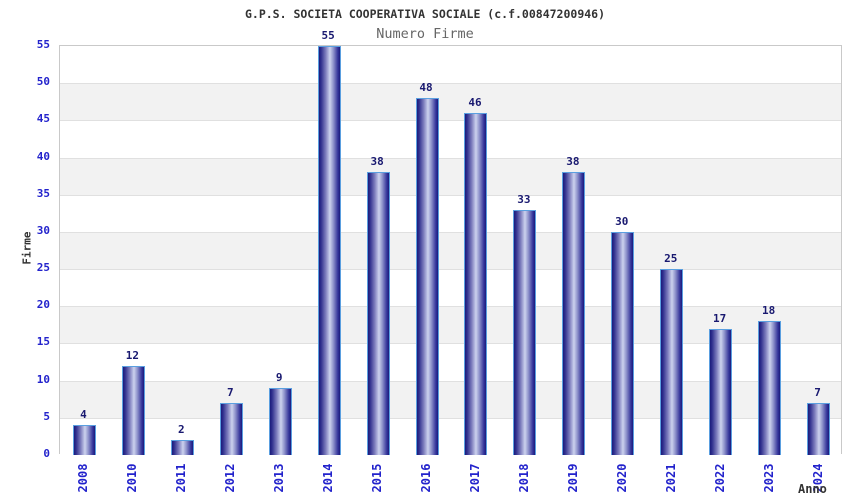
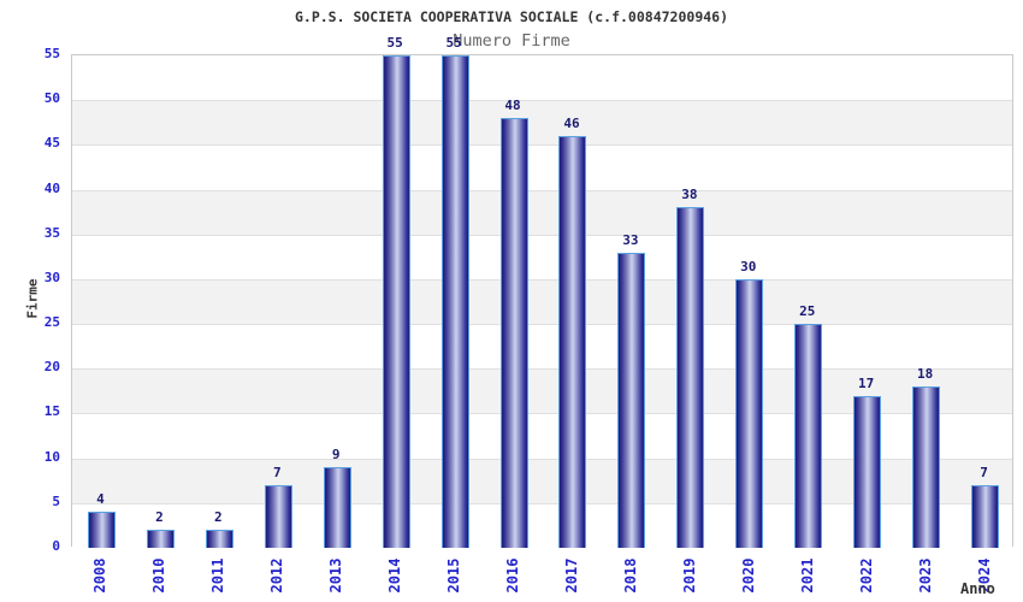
2010: 12 -> 2
2015: 38 -> 55
